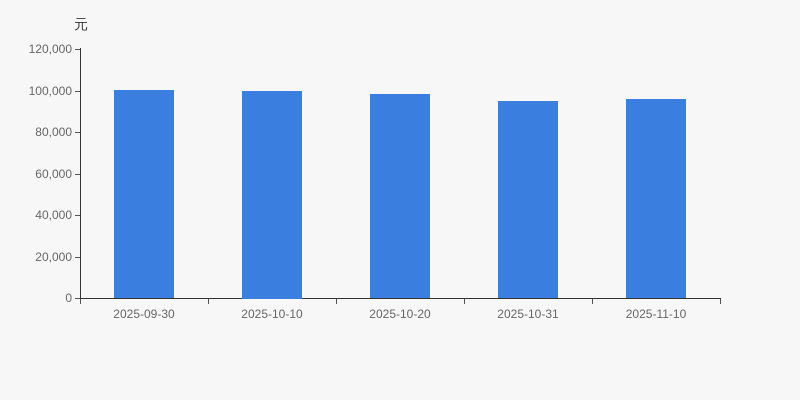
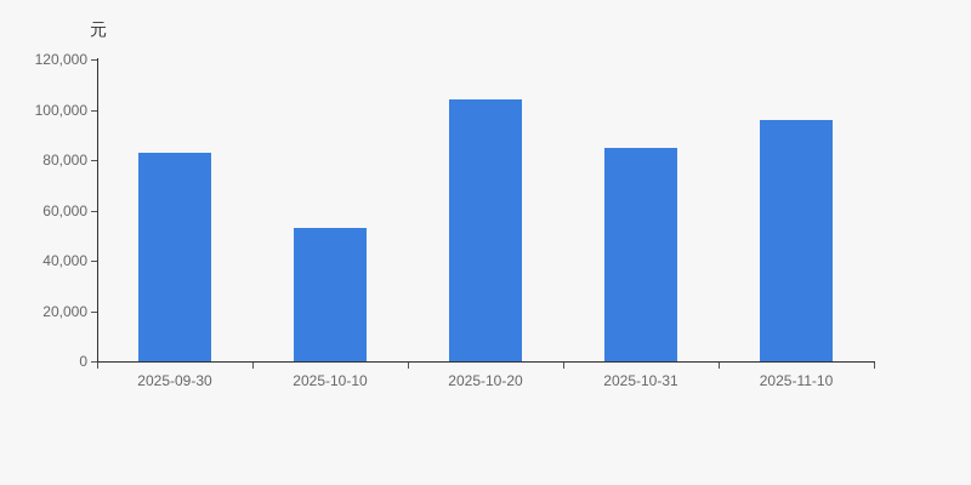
2025-09-30: 100000 -> 83000
2025-10-10: 100000 -> 53000
2025-10-20: 98000 -> 104000
2025-10-31: 95000 -> 85000
